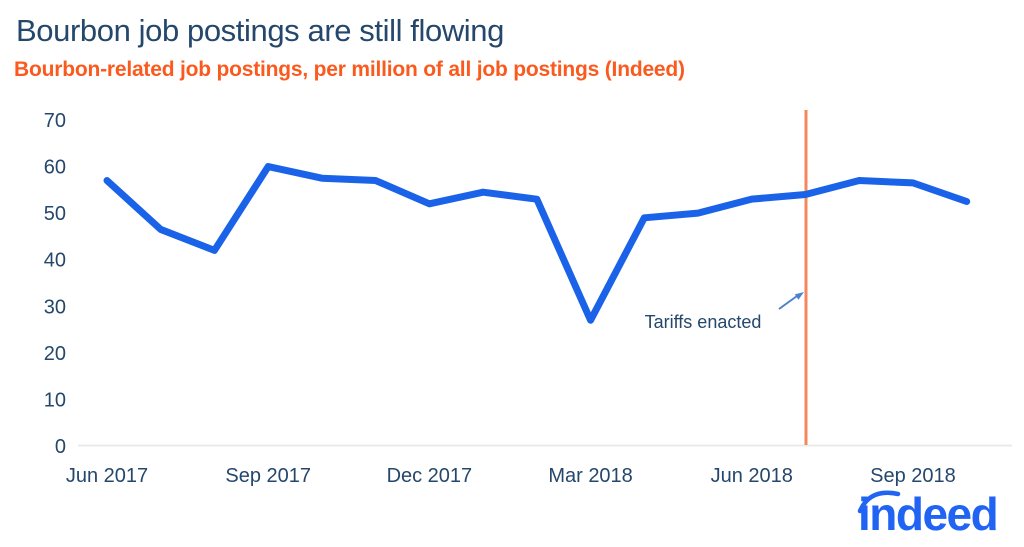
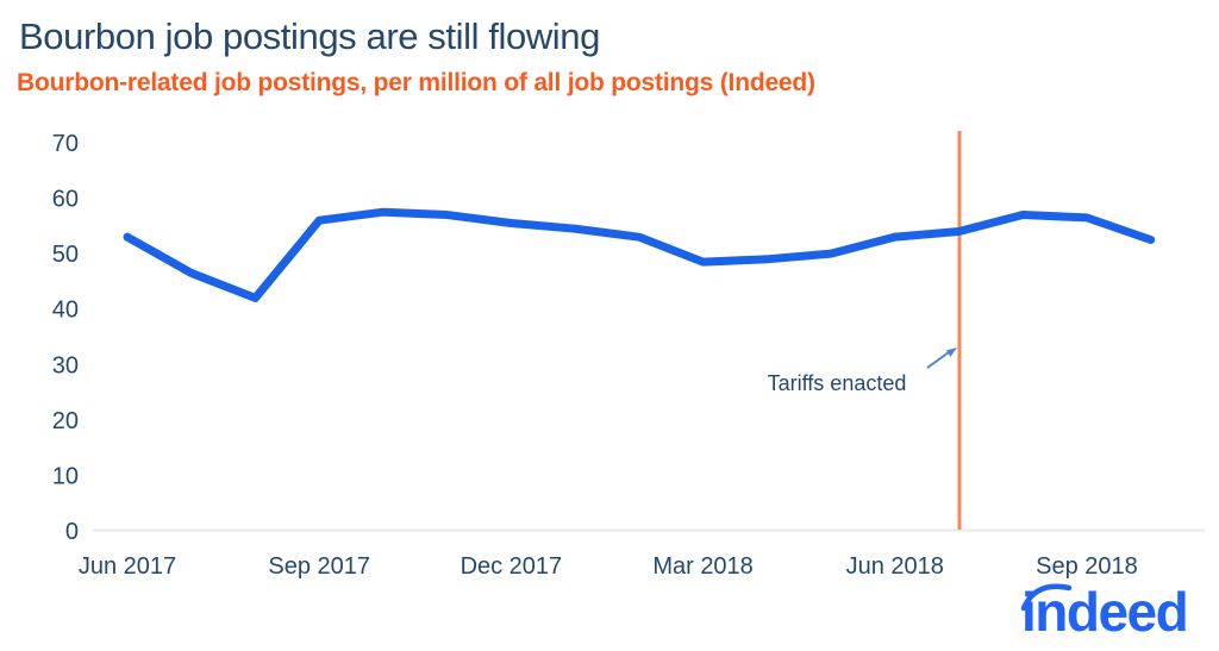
Jun 2017: 57 -> 53
Sep 2017: 60 -> 56
Dec 2017: 52 -> 56
Mar 2018: 27 -> 48
